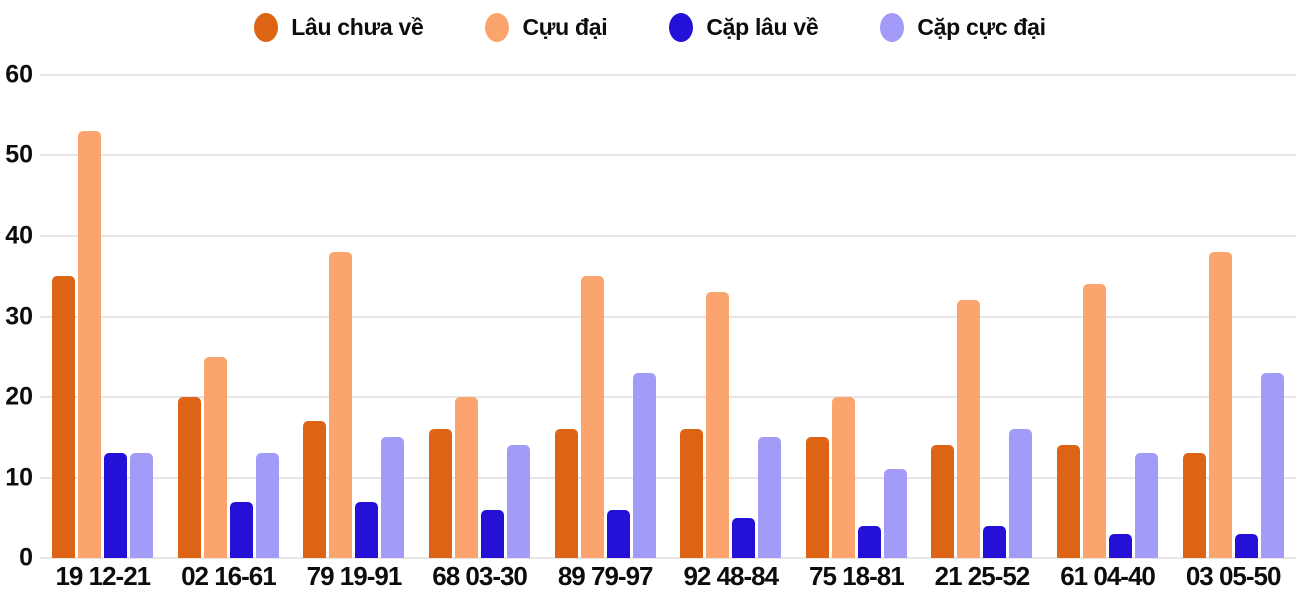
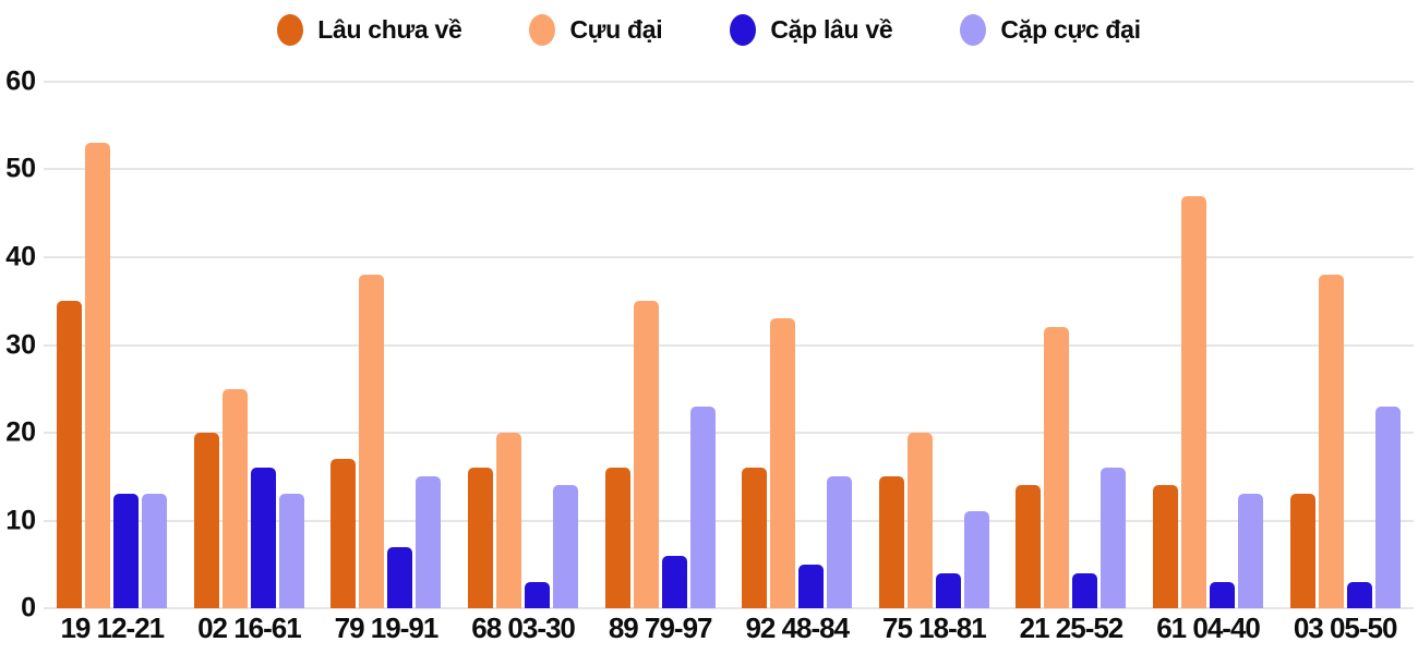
Cặp lâu về/02 16-61: 7 -> 16
Cặp lâu về/68 03-30: 6 -> 3
Cựu đại/61 04-40: 34 -> 47
